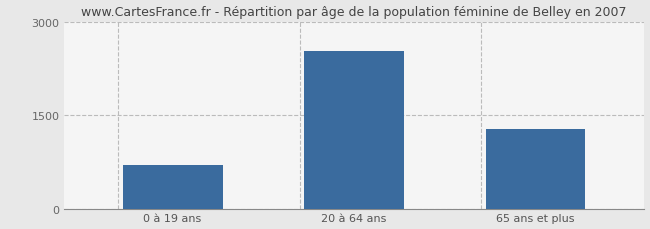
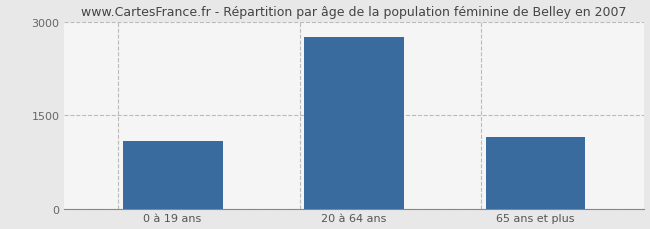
0 à 19 ans: 700 -> 1080
20 à 64 ans: 2520 -> 2750
65 ans et plus: 1280 -> 1150
